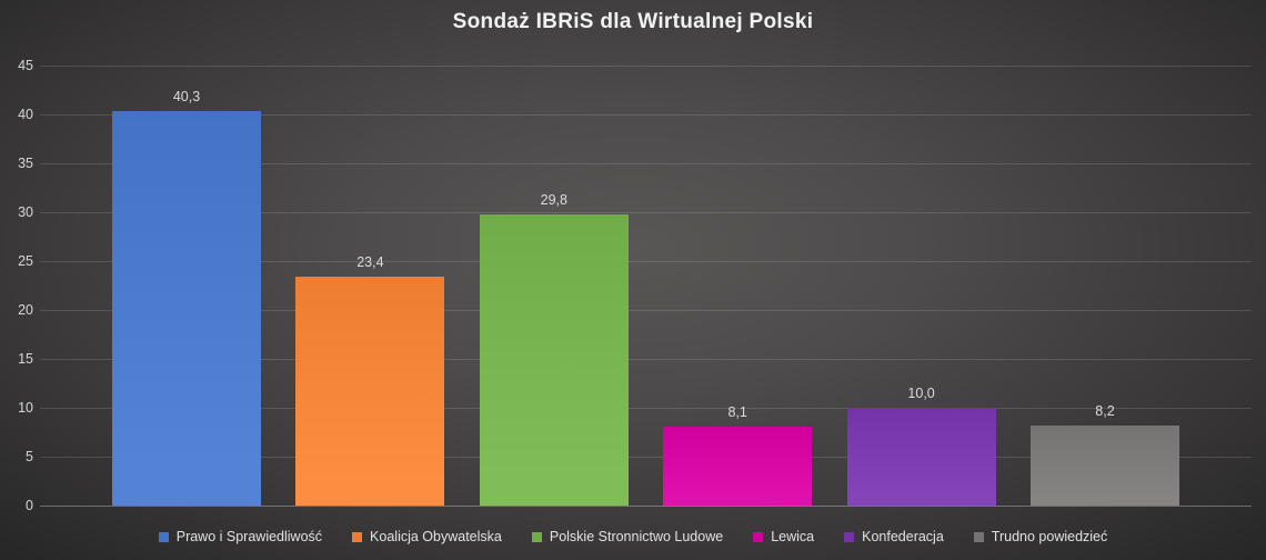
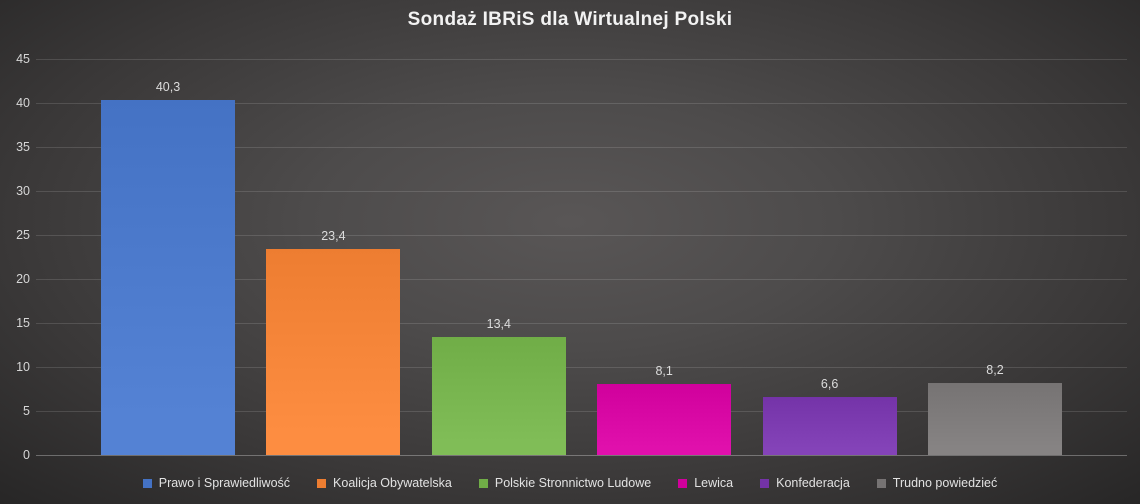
Polskie Stronnictwo Ludowe: 29,8 -> 13,4
Konfederacja: 10,0 -> 6,6
